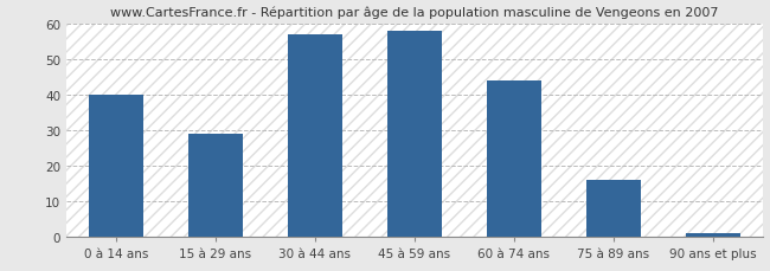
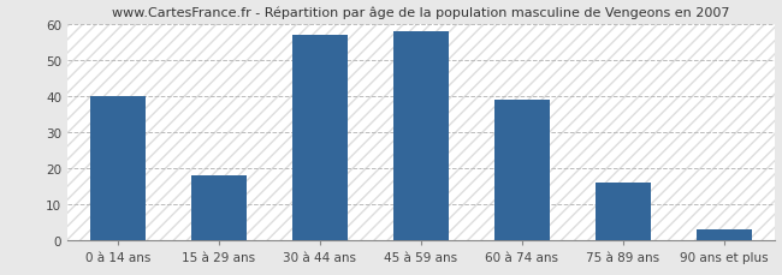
15 à 29 ans: 29 -> 18
60 à 74 ans: 44 -> 39
90 ans et plus: 1 -> 3
